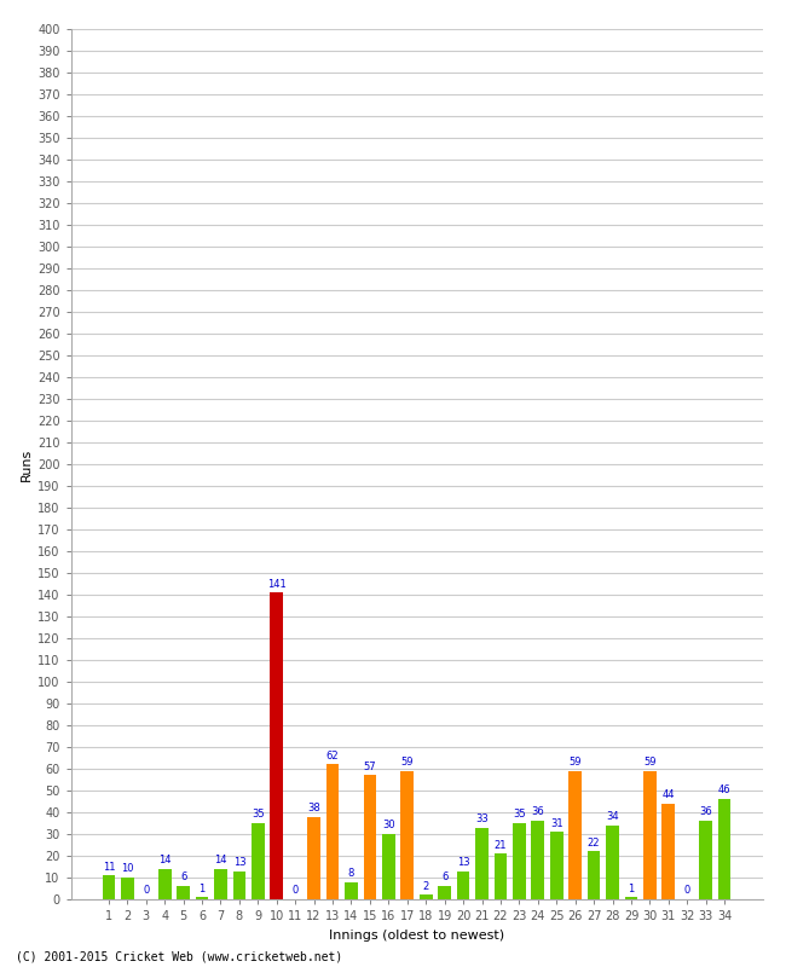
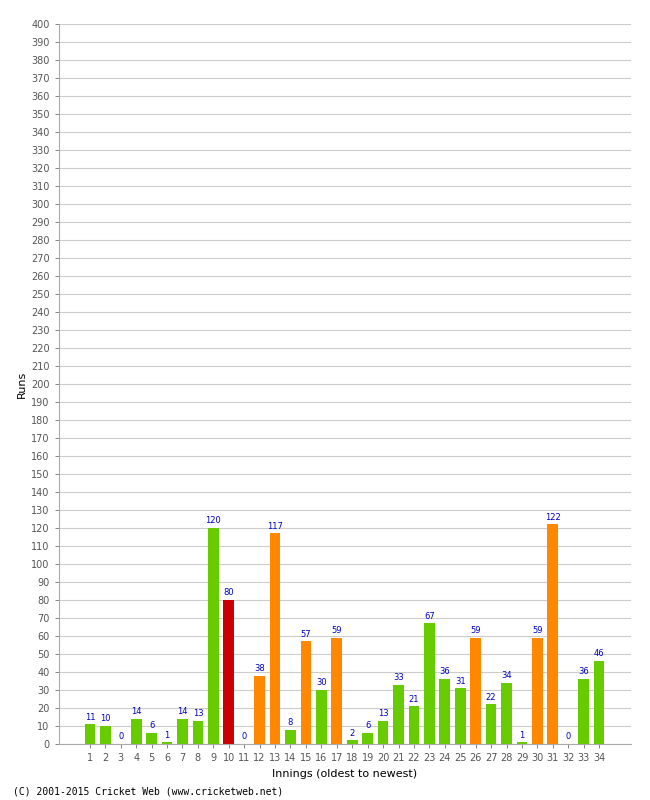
9: 35 -> 120
10: 141 -> 80
13: 62 -> 117
23: 35 -> 67
31: 44 -> 122
